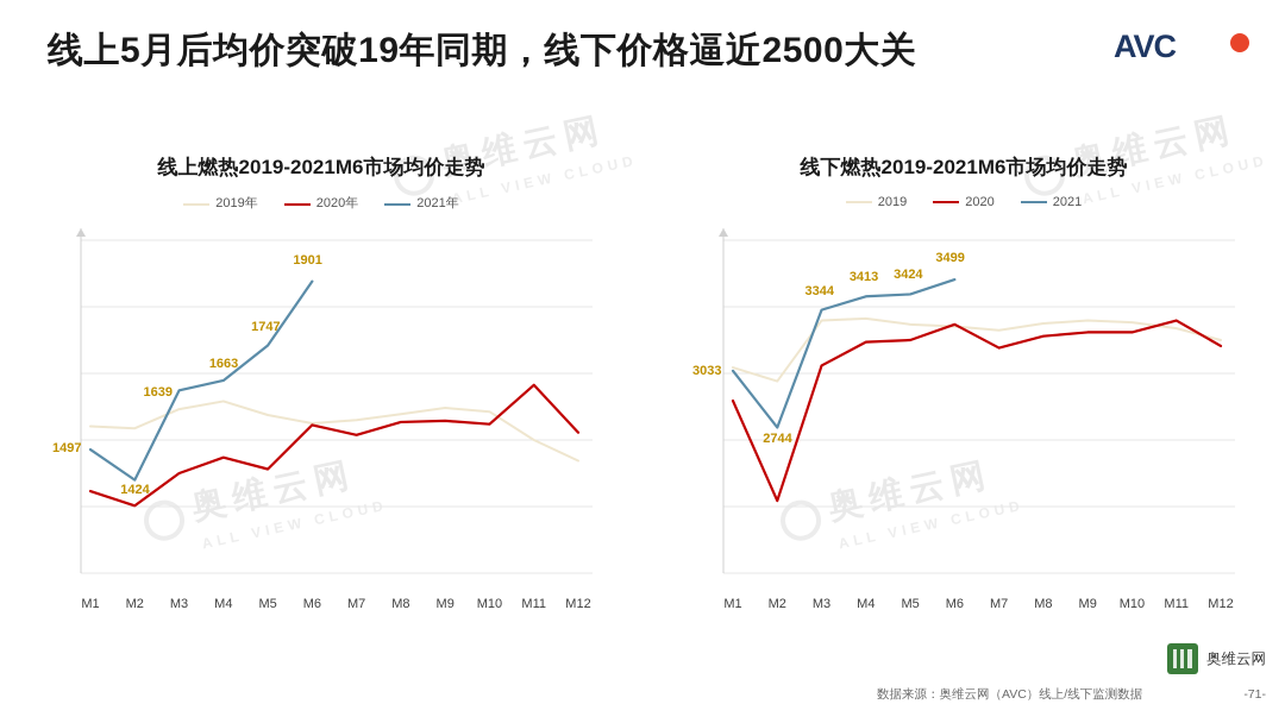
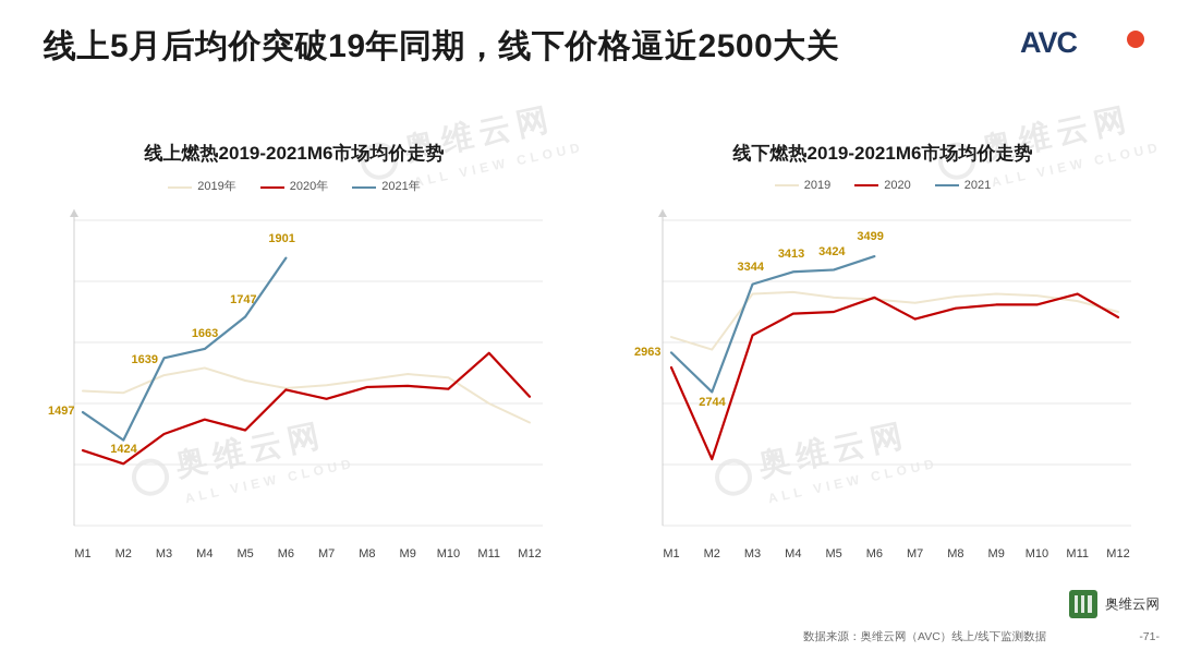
线下燃热2019-2021M6市场均价走势/2021/M1: 3033 -> 2963
